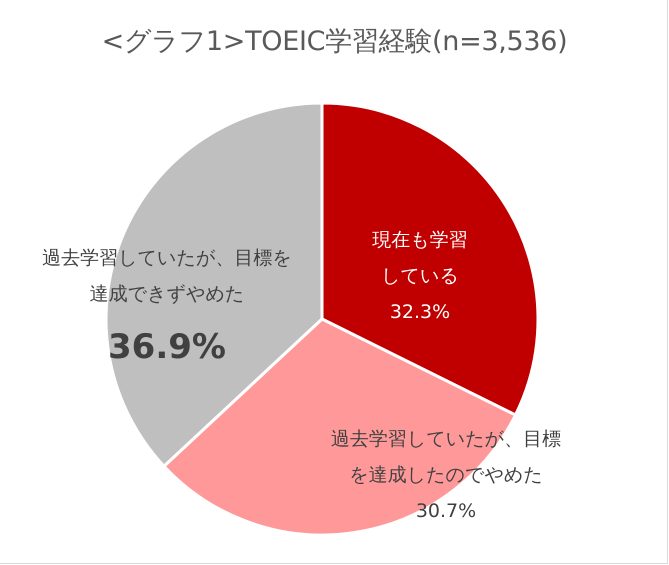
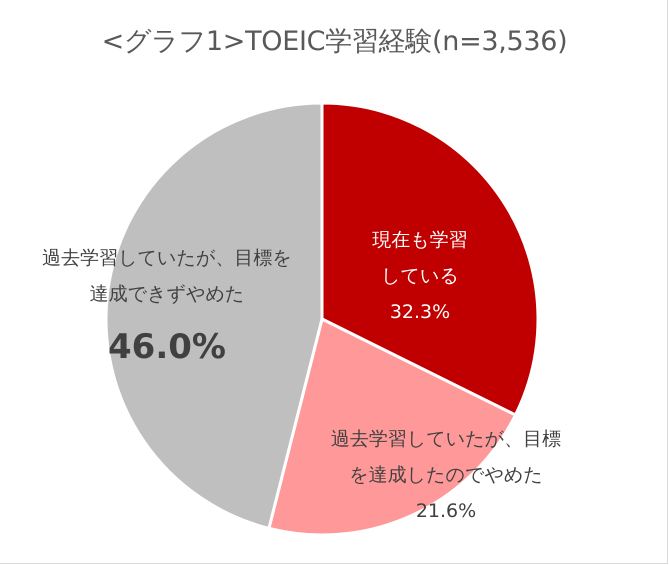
過去学習していたが、目標を達成したのでやめた: 30.7% -> 21.6%
過去学習していたが、目標を達成できずやめた: 36.9% -> 46.0%
